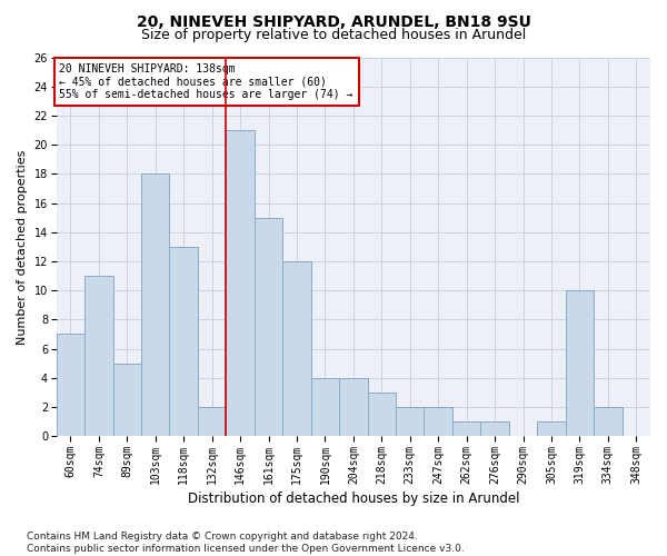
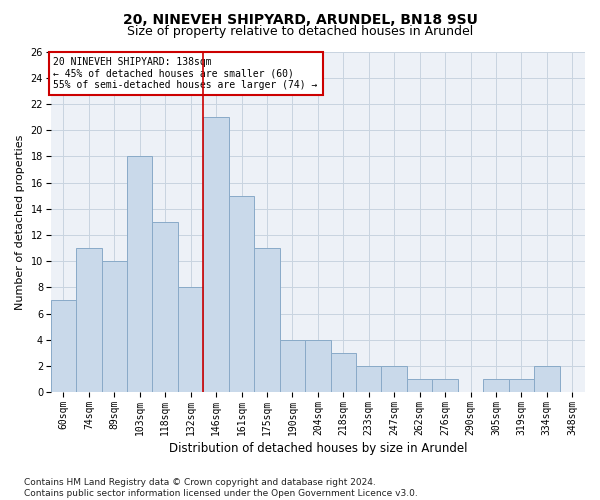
89sqm: 5 -> 10
132sqm: 2 -> 8
175sqm: 12 -> 11
319sqm: 10 -> 1
